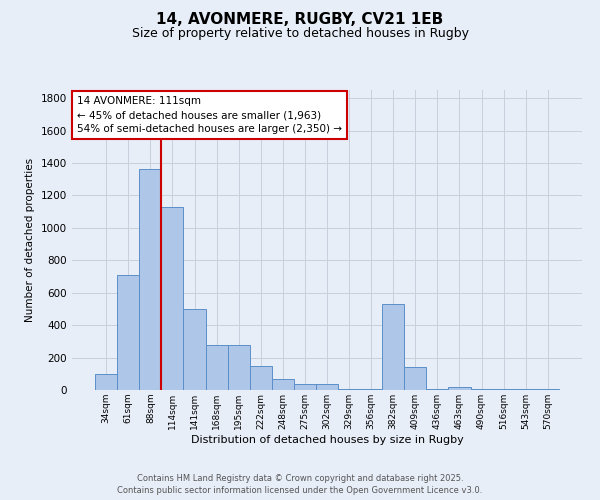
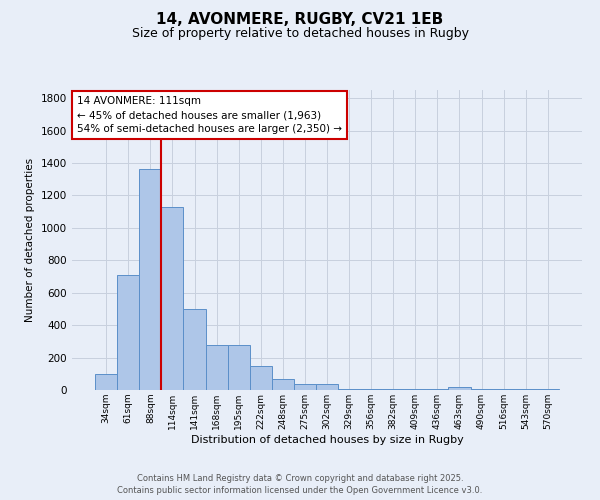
382sqm: 530 -> 0
409sqm: 140 -> 0
